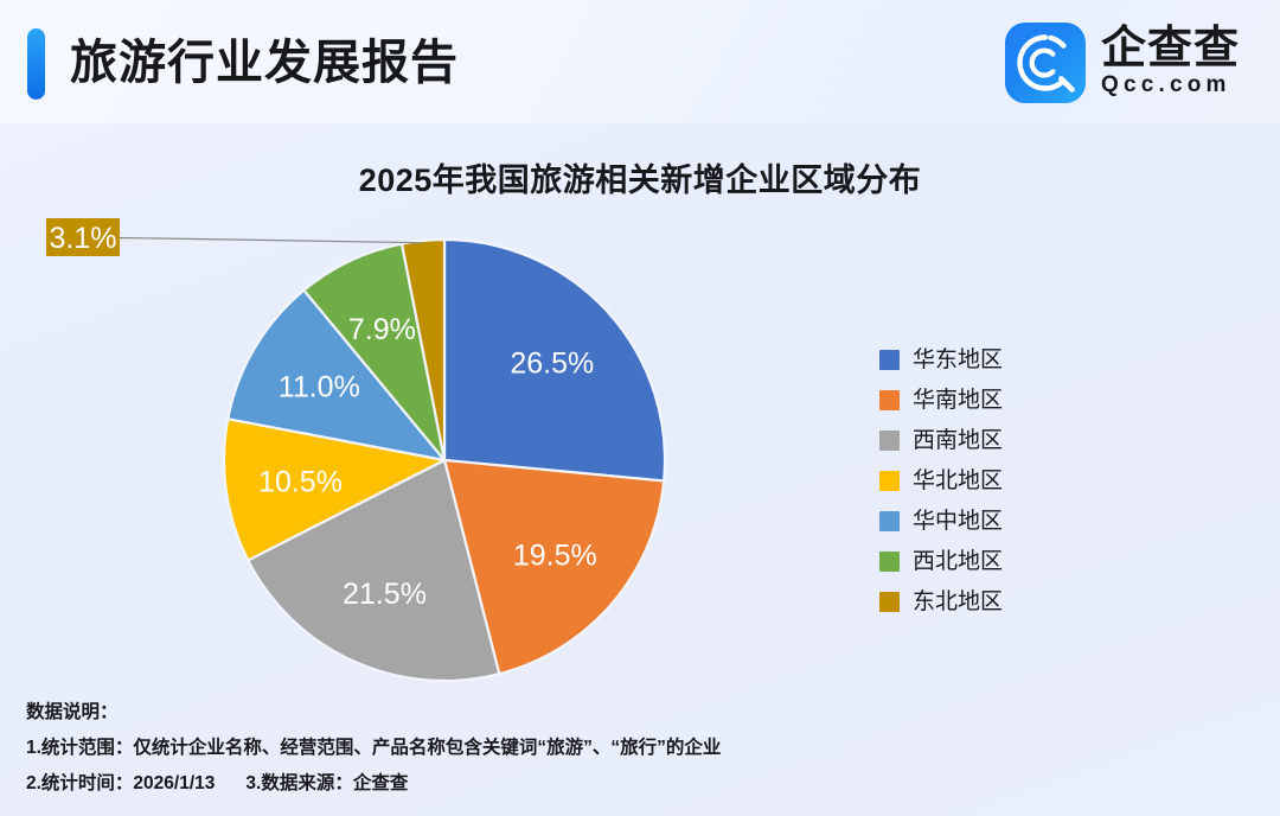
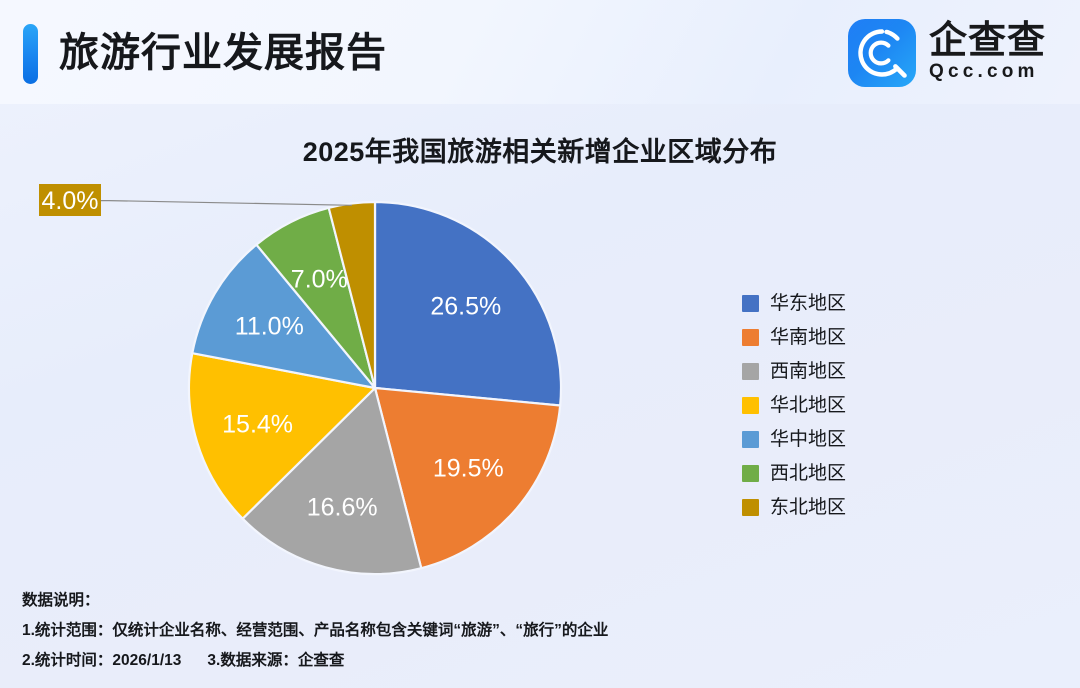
西南地区: 21.5% -> 16.6%
华北地区: 10.5% -> 15.4%
西北地区: 7.9% -> 7.0%
东北地区: 3.1% -> 4.0%
